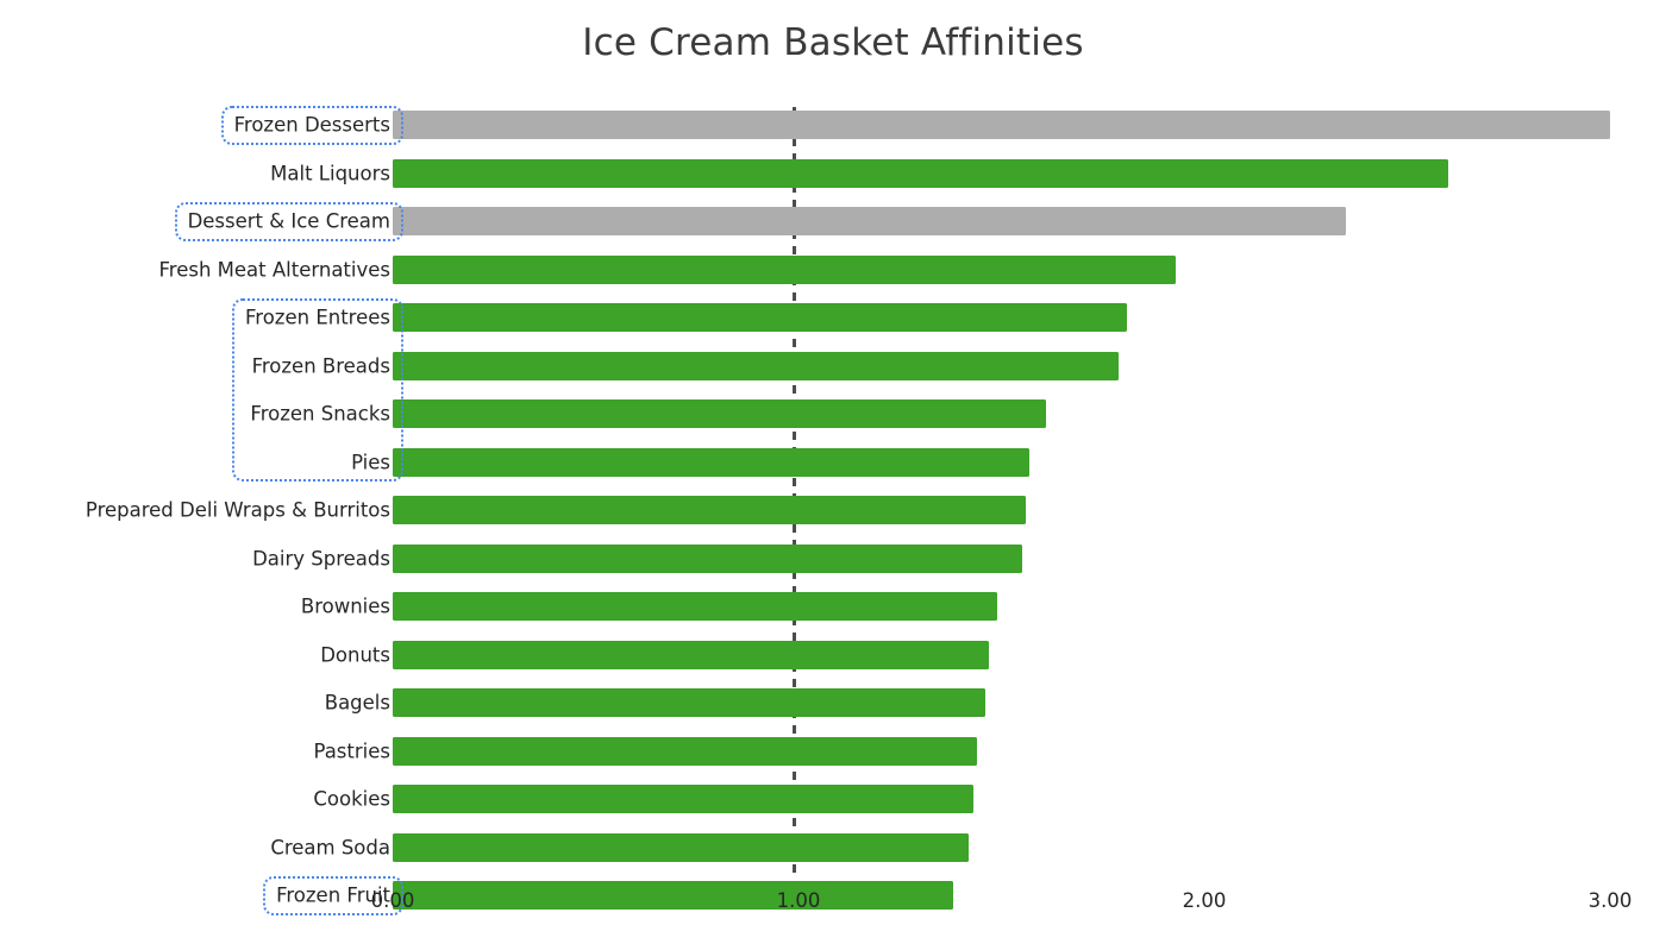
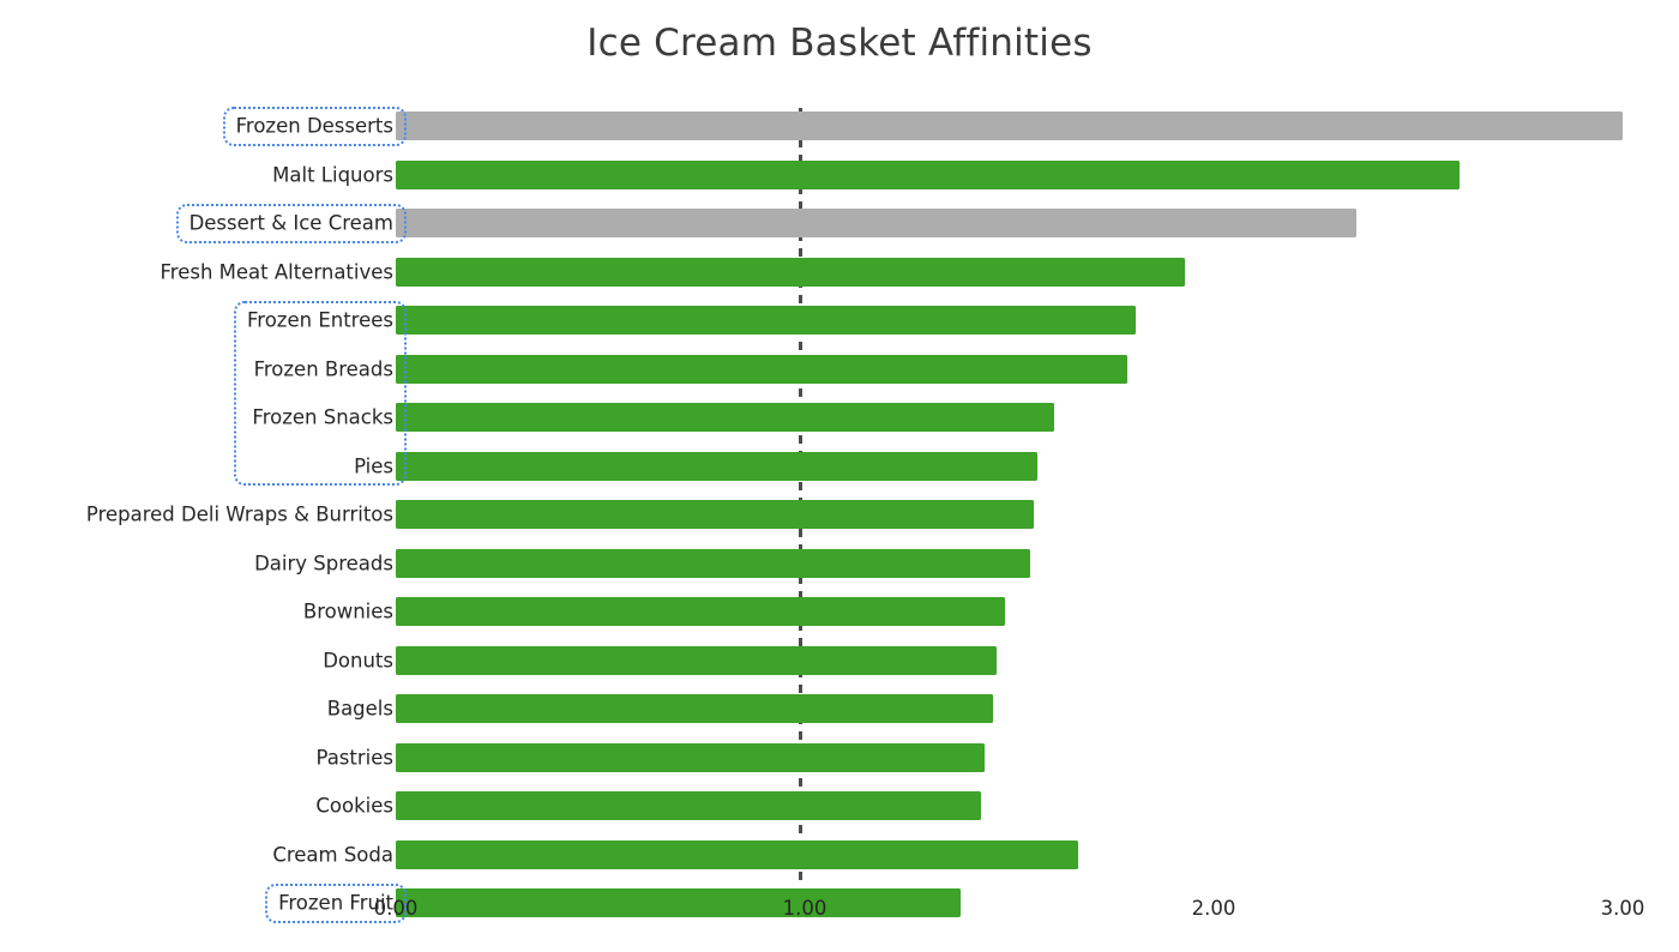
Cream Soda: 1.42 -> 1.67
